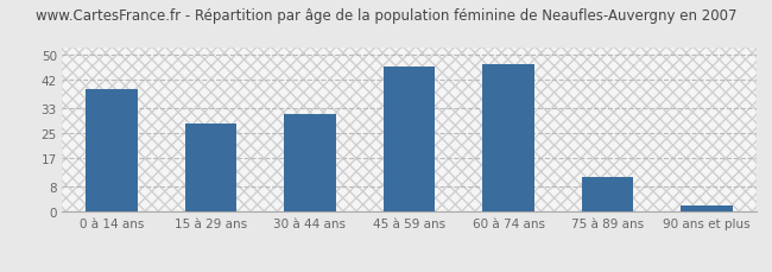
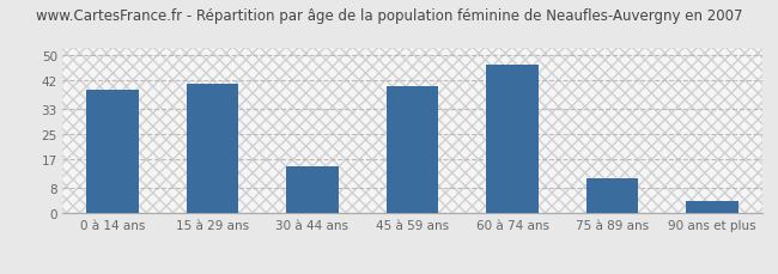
15 à 29 ans: 28 -> 41
30 à 44 ans: 31 -> 15
45 à 59 ans: 46 -> 40
90 ans et plus: 2 -> 4
